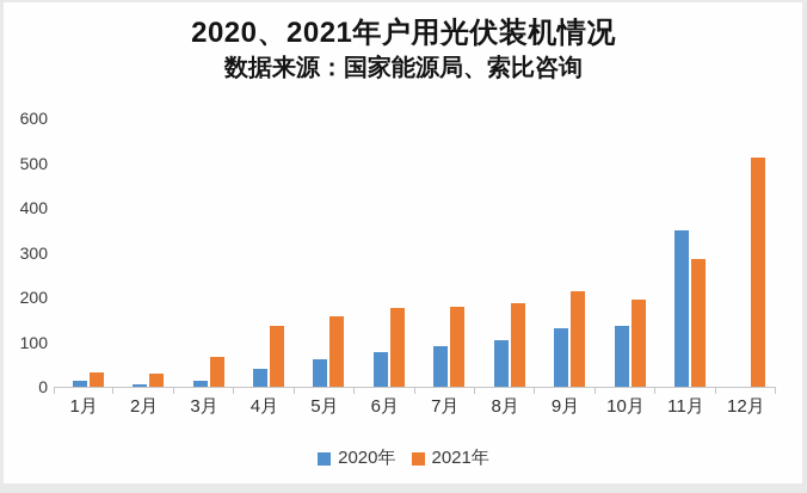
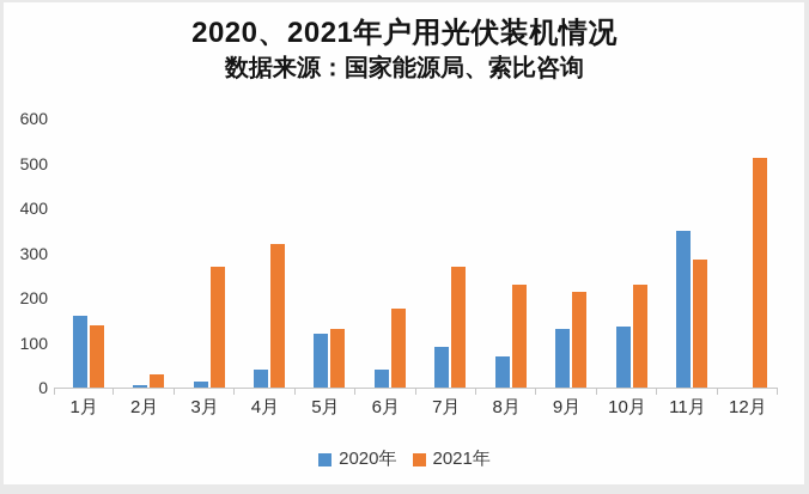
2020年/1月: 10 -> 160
2021年/1月: 30 -> 140
2021年/3月: 70 -> 270
2021年/4月: 140 -> 320
2020年/5月: 60 -> 120
2021年/5月: 160 -> 130
2020年/6月: 80 -> 40
2021年/7月: 180 -> 270
2020年/8月: 100 -> 70
2021年/8月: 190 -> 230
2021年/10月: 200 -> 230
